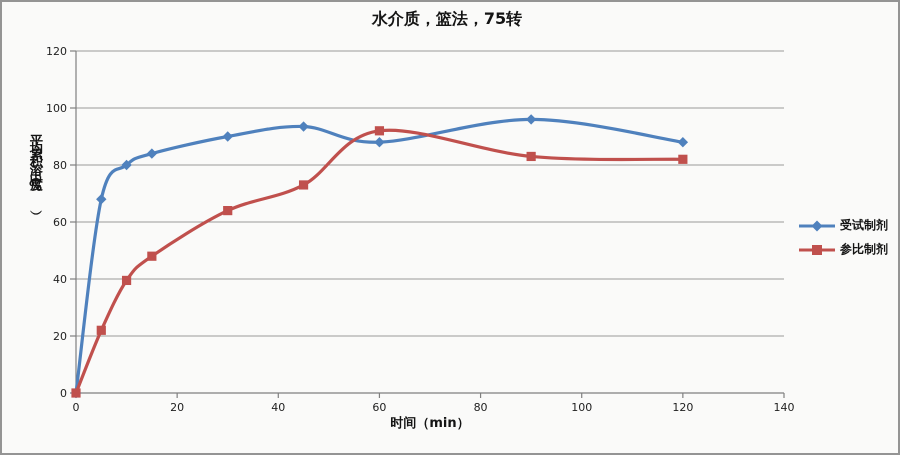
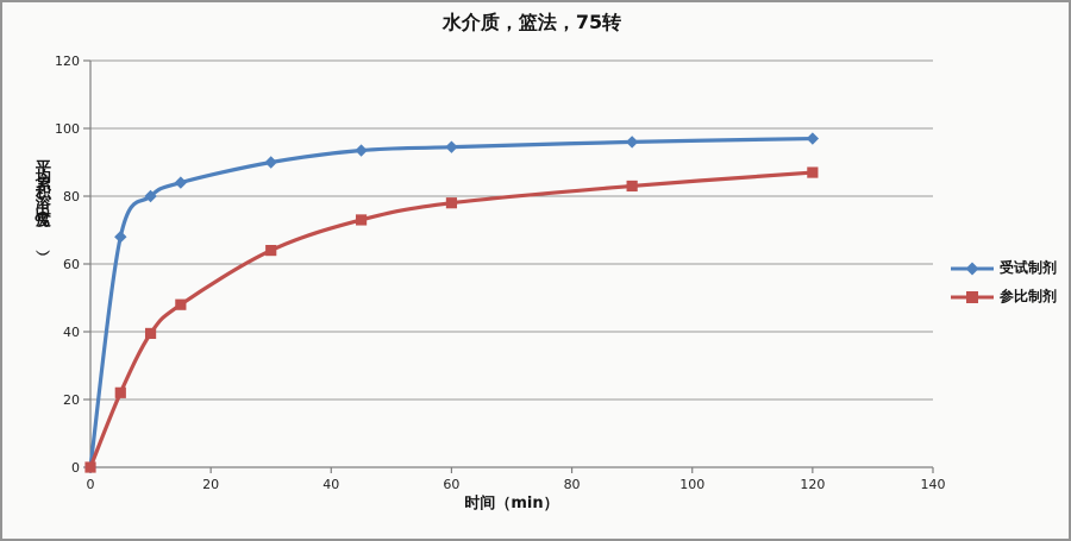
受试制剂/60: 88 -> 94
参比制剂/60: 92 -> 78
受试制剂/120: 88 -> 97
参比制剂/120: 82 -> 87
